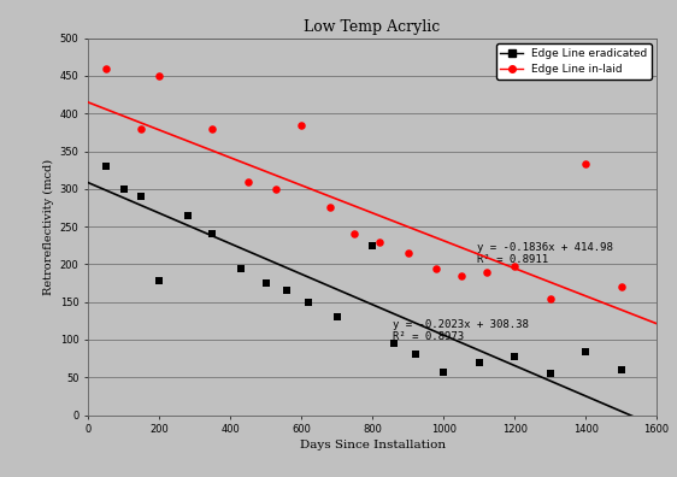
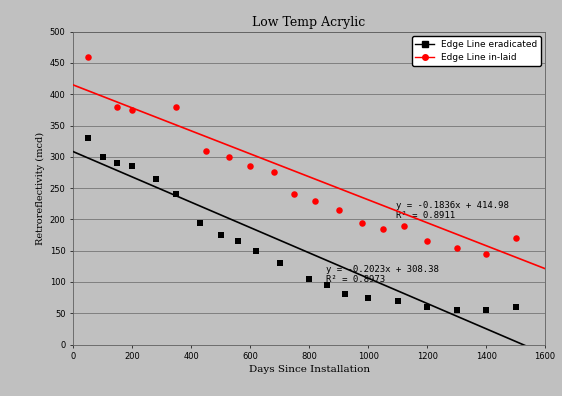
Edge Line eradicated/200: 178 -> 285
Edge Line in-laid/200: 450 -> 375
Edge Line in-laid/600: 384 -> 285
Edge Line eradicated/800: 224 -> 105
Edge Line eradicated/1000: 56 -> 75
Edge Line eradicated/1200: 78 -> 60
Edge Line in-laid/1200: 198 -> 165
Edge Line eradicated/1400: 84 -> 55
Edge Line in-laid/1400: 334 -> 145
